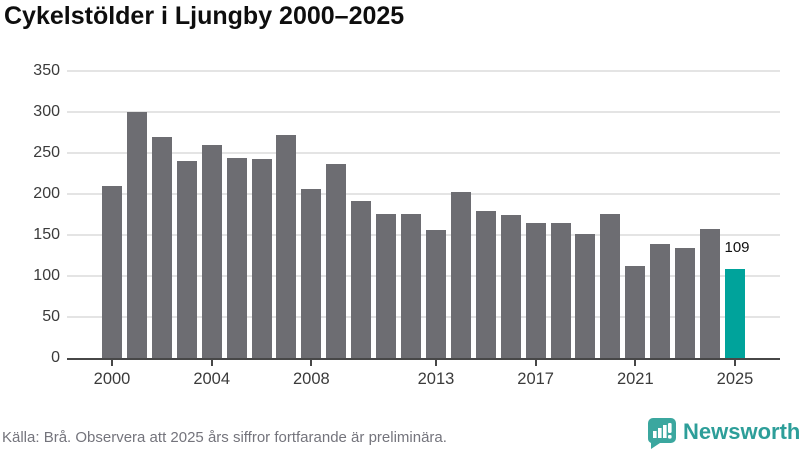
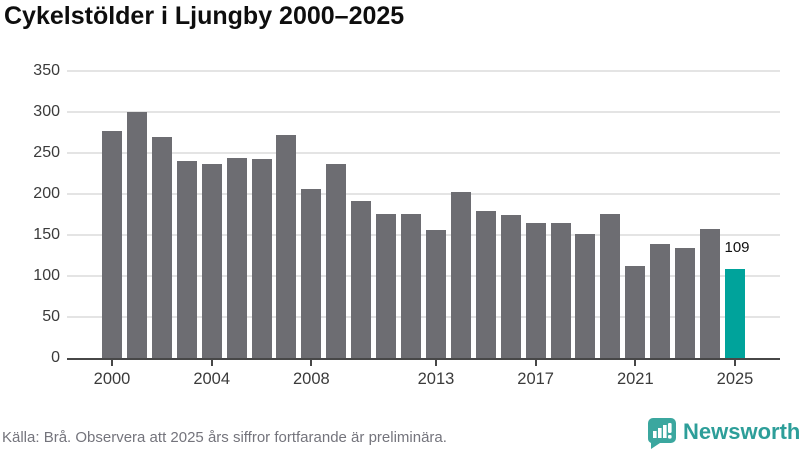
2000: 210 -> 280
2004: 260 -> 240
